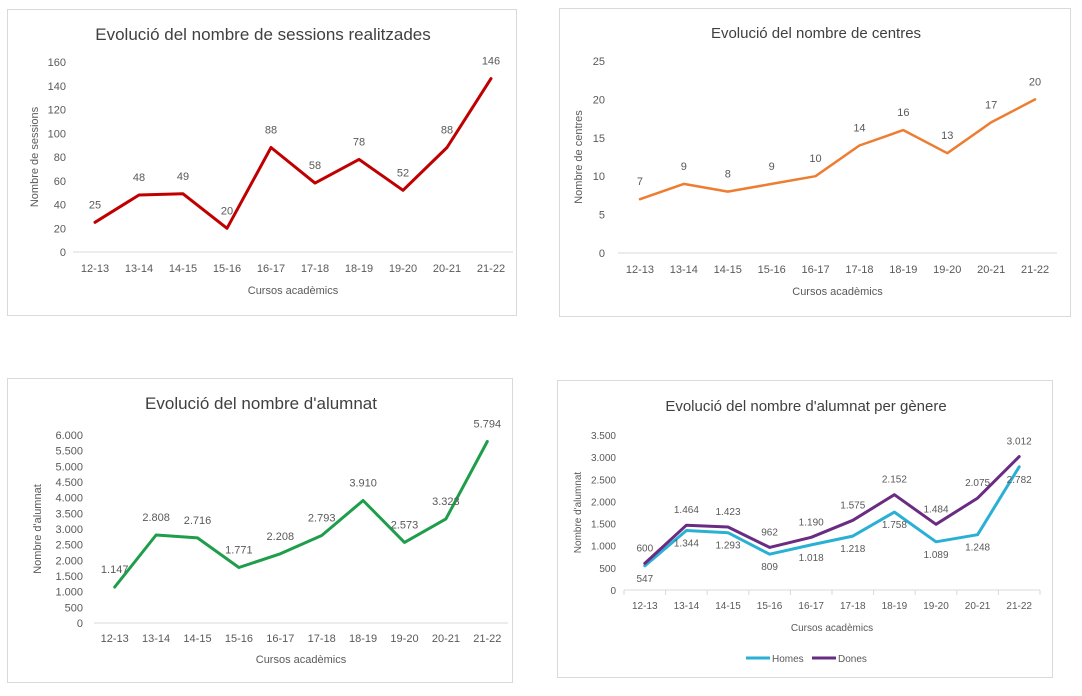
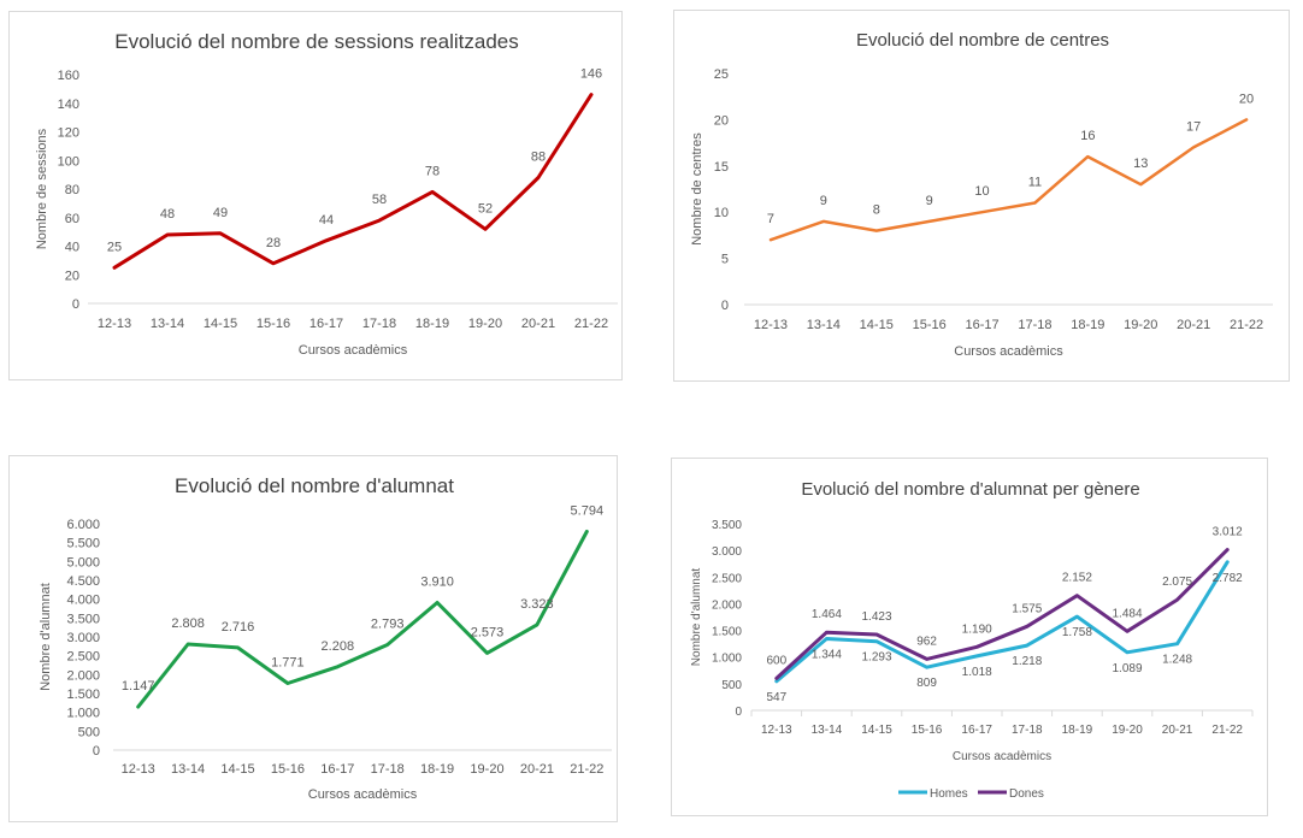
Evolució del nombre de sessions realitzades/15-16: 20 -> 28
Evolució del nombre de sessions realitzades/16-17: 88 -> 44
Evolució del nombre de centres/17-18: 14 -> 11
